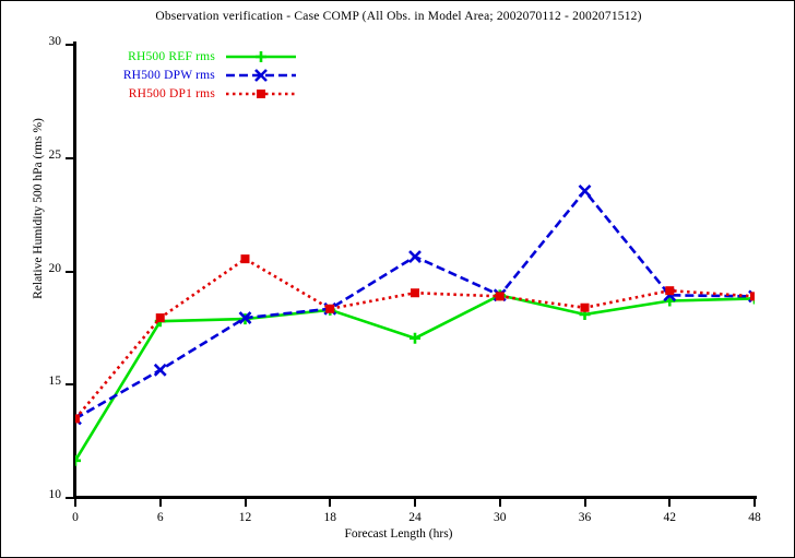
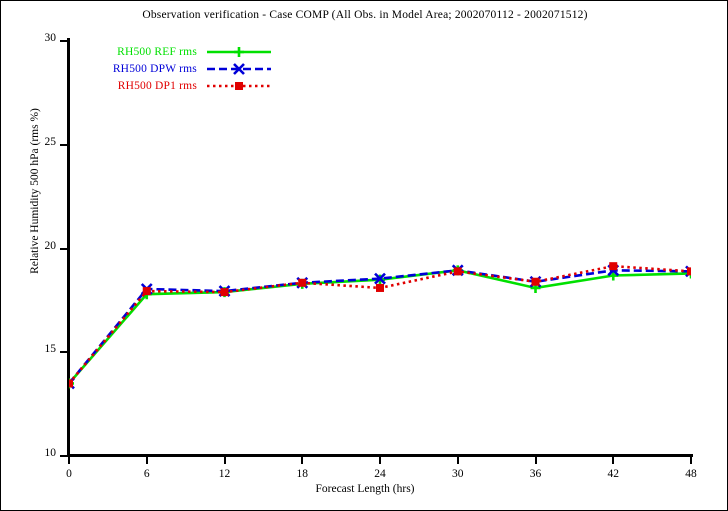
RH500 REF rms/0: 11.6 -> 13.4
RH500 DPW rms/6: 15.6 -> 18.0
RH500 DP1 rms/12: 20.5 -> 17.9
RH500 REF rms/24: 17.0 -> 18.4
RH500 DPW rms/24: 20.6 -> 18.5
RH500 DP1 rms/24: 19.0 -> 18.1
RH500 DPW rms/36: 23.5 -> 18.4
